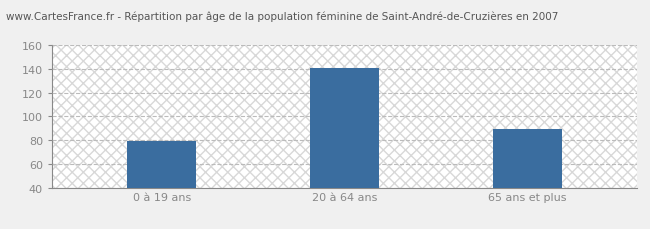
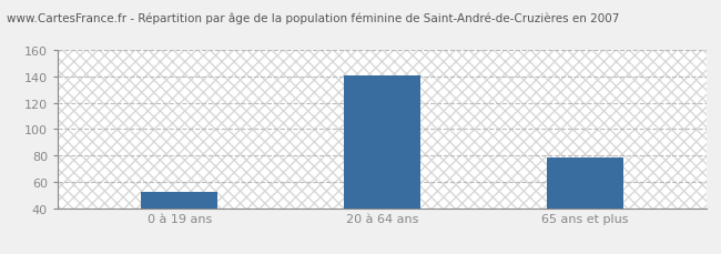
0 à 19 ans: 79 -> 52
65 ans et plus: 89 -> 78
